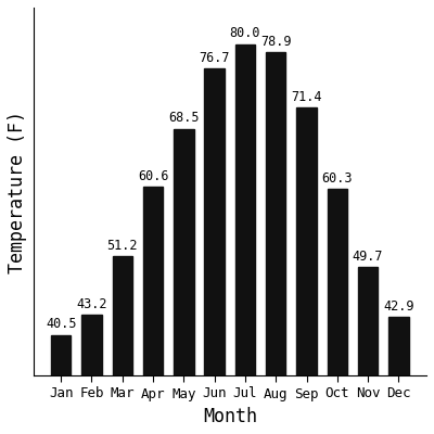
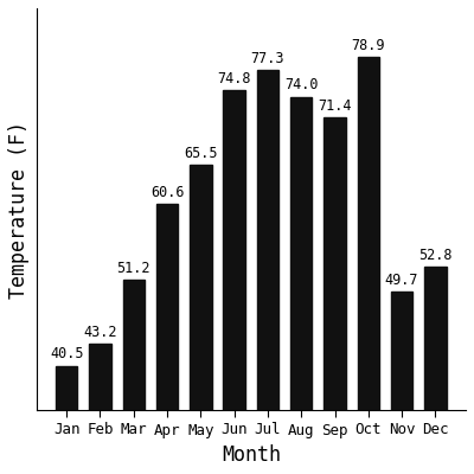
May: 68.5 -> 65.5
Jun: 76.7 -> 74.8
Jul: 80.0 -> 77.3
Aug: 78.9 -> 74.0
Oct: 60.3 -> 78.9
Dec: 42.9 -> 52.8
